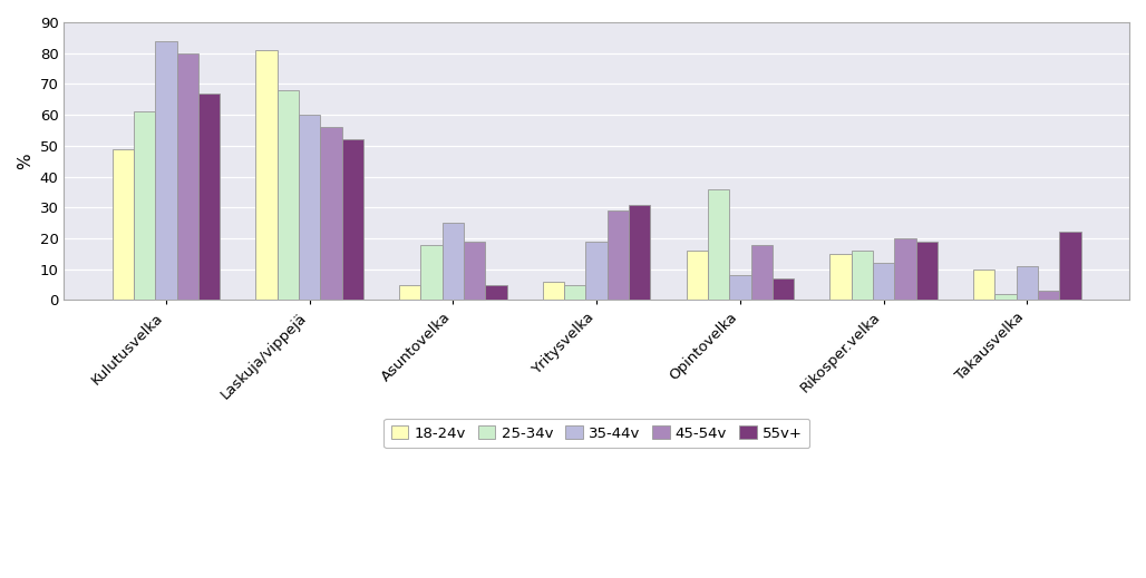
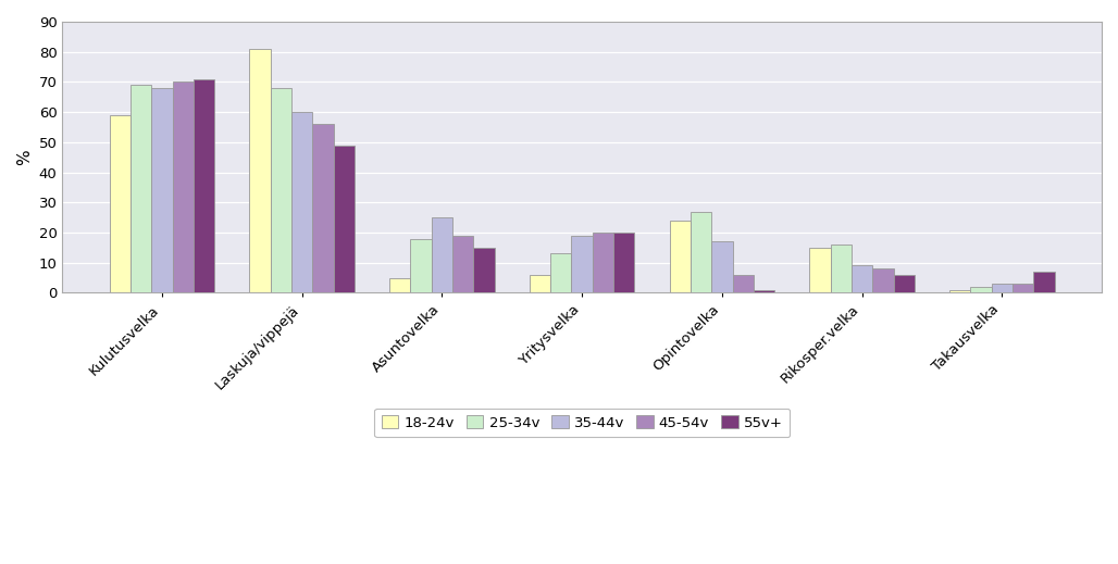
18-24v/Kulutusvelka: 49 -> 59
25-34v/Kulutusvelka: 61 -> 69
35-44v/Kulutusvelka: 84 -> 68
45-54v/Kulutusvelka: 80 -> 70
55v+/Kulutusvelka: 67 -> 71
55v+/Laskuja/vippejä: 52 -> 49
55v+/Asuntovelka: 5 -> 15
25-34v/Yritysvelka: 5 -> 13
45-54v/Yritysvelka: 29 -> 20
55v+/Yritysvelka: 31 -> 20
18-24v/Opintovelka: 16 -> 24
25-34v/Opintovelka: 36 -> 27
35-44v/Opintovelka: 8 -> 17
45-54v/Opintovelka: 18 -> 6
55v+/Opintovelka: 7 -> 1
35-44v/Rikosper.velka: 12 -> 9
45-54v/Rikosper.velka: 20 -> 8
55v+/Rikosper.velka: 19 -> 6
18-24v/Takausvelka: 10 -> 1
35-44v/Takausvelka: 11 -> 3
55v+/Takausvelka: 22 -> 7
